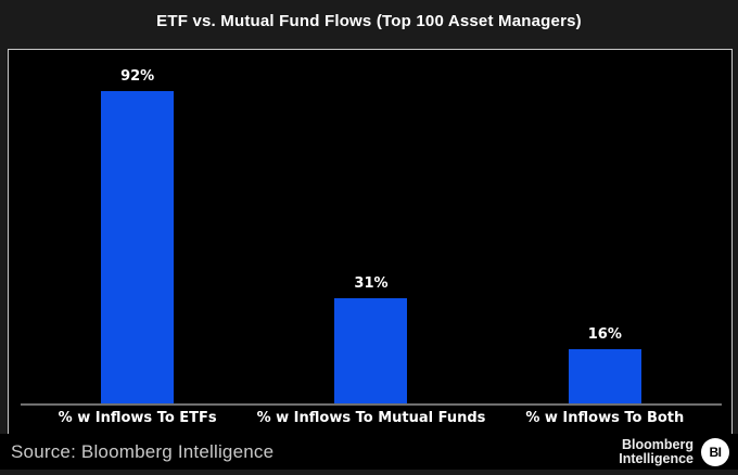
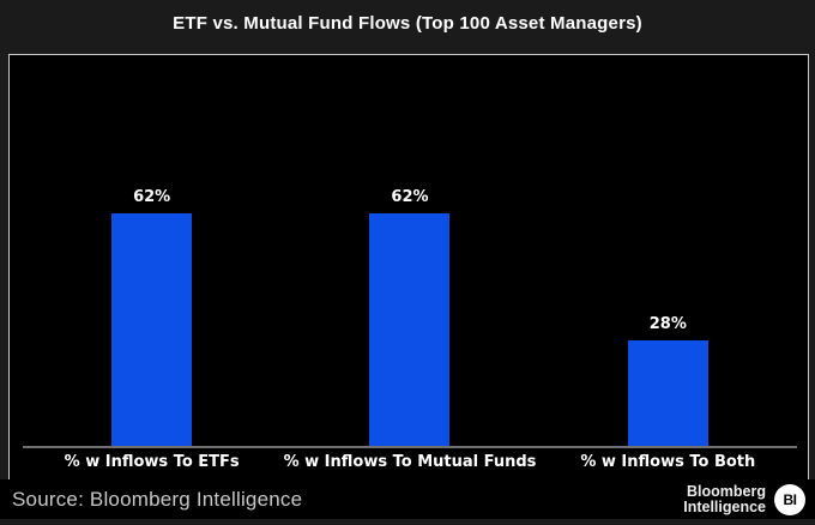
% w Inflows To ETFs: 92% -> 62%
% w Inflows To Mutual Funds: 31% -> 62%
% w Inflows To Both: 16% -> 28%
